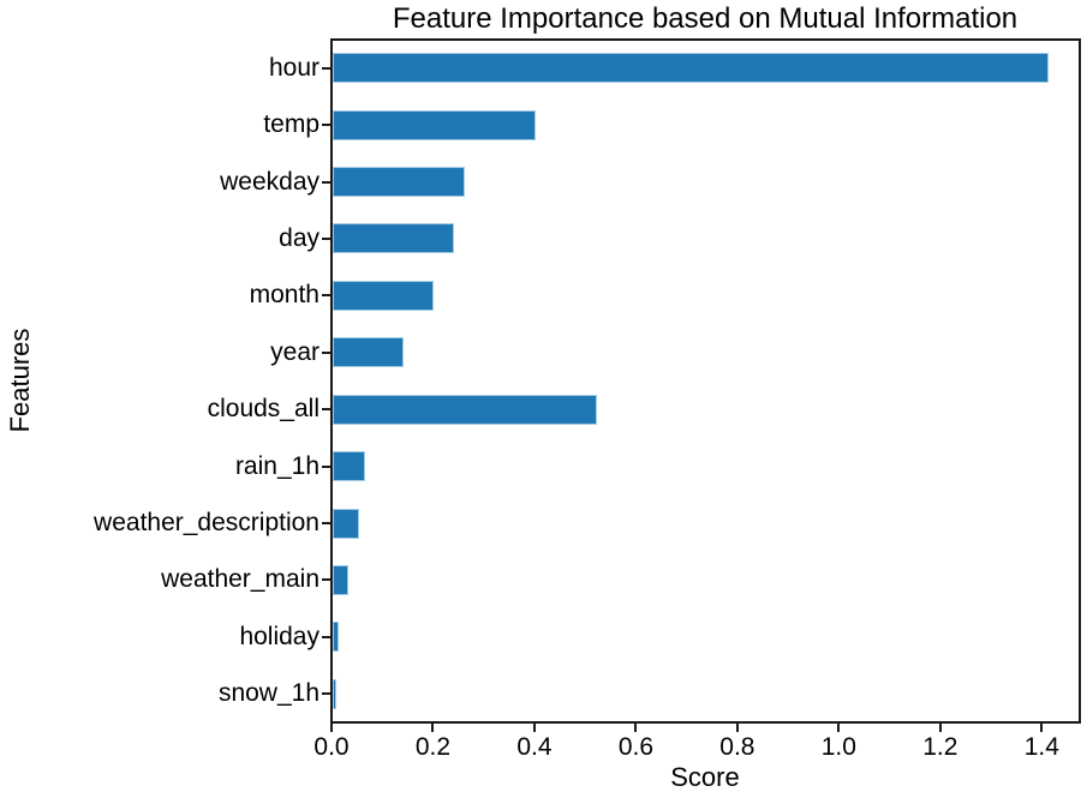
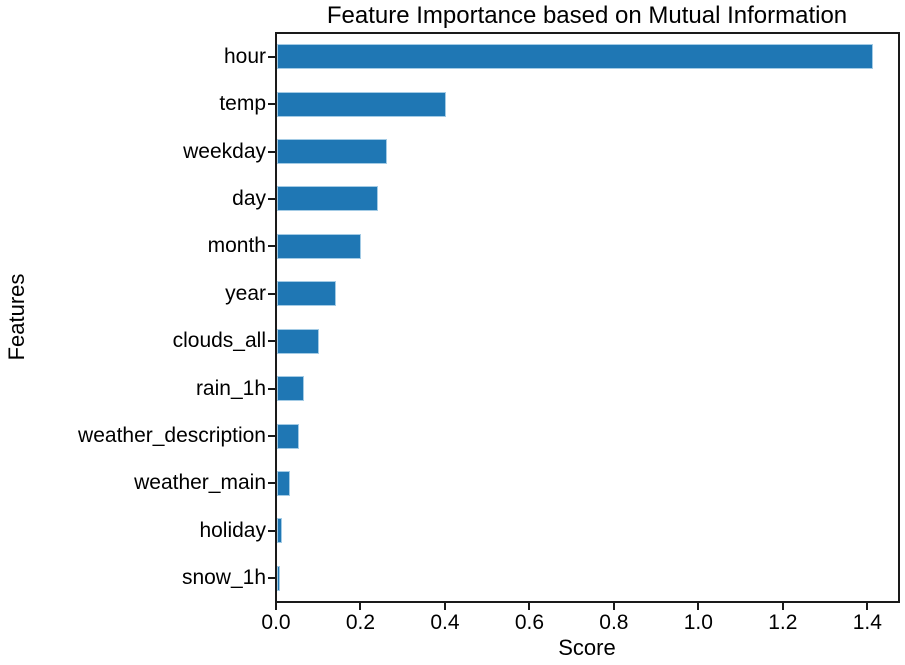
clouds_all: 0.52 -> 0.10
